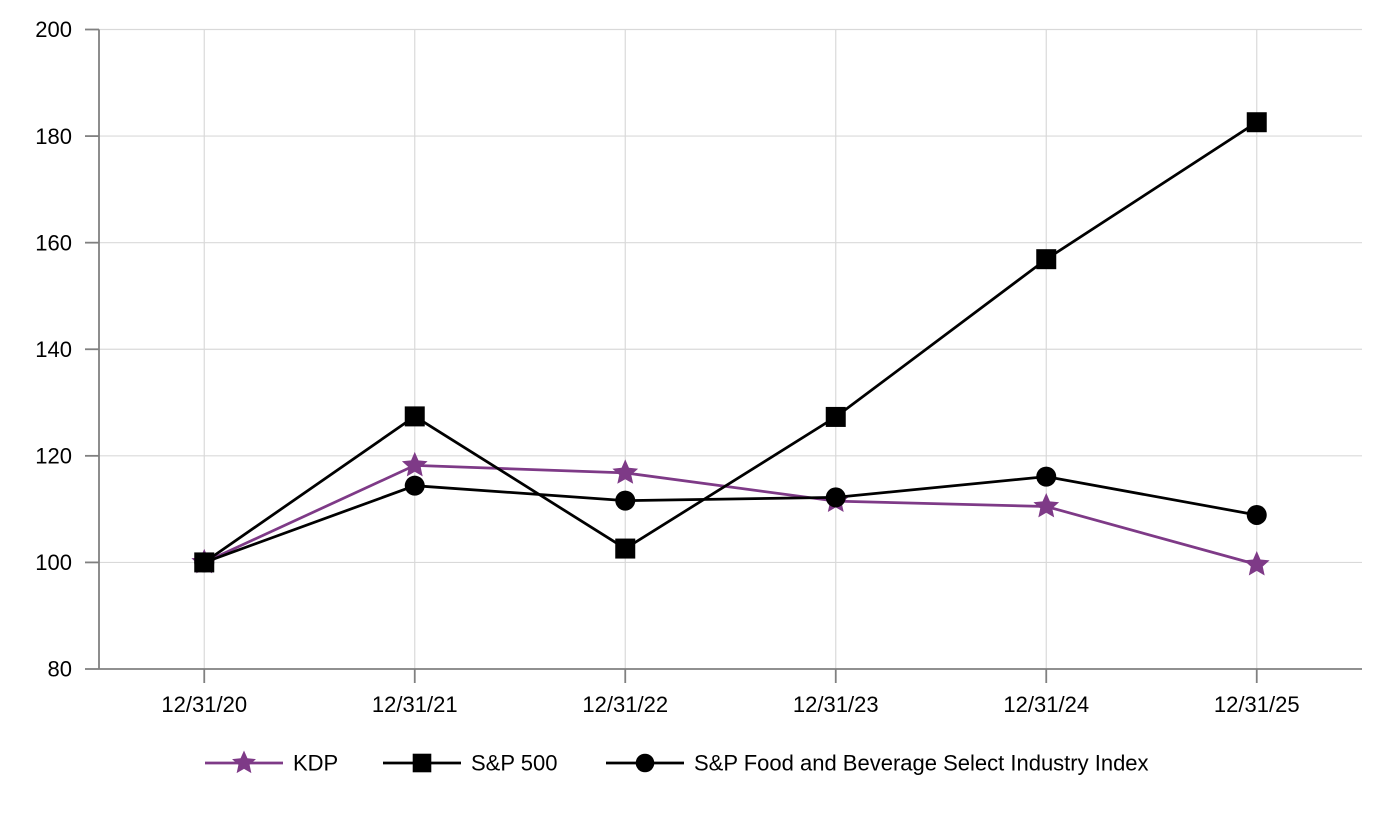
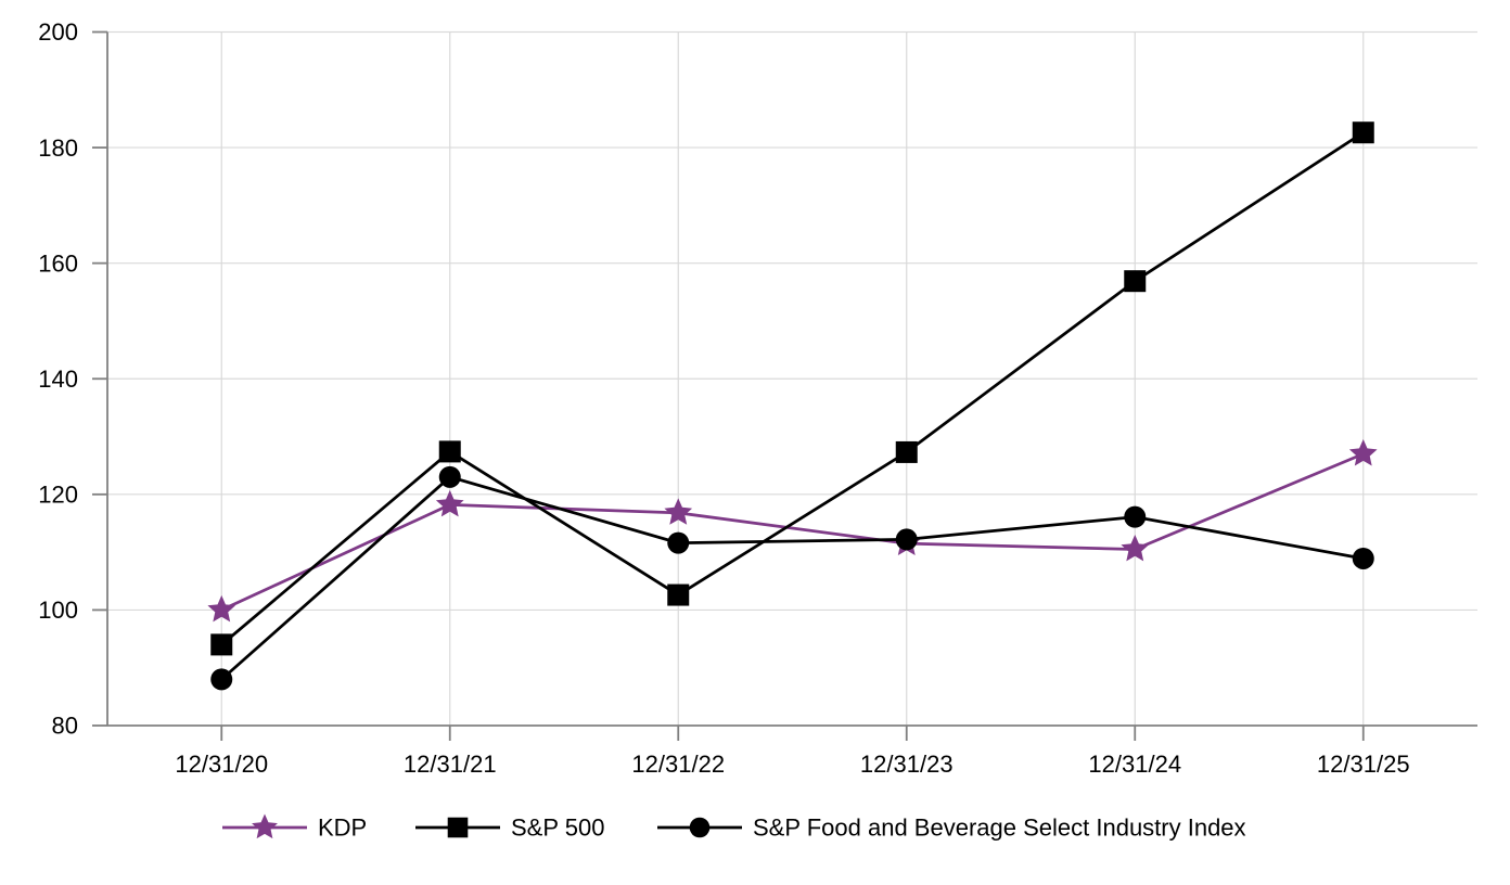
S&P 500/12/31/20: 100 -> 94
S&P Food and Beverage Select Industry Index/12/31/20: 100 -> 88
S&P Food and Beverage Select Industry Index/12/31/21: 114 -> 123
KDP/12/31/25: 100 -> 127
